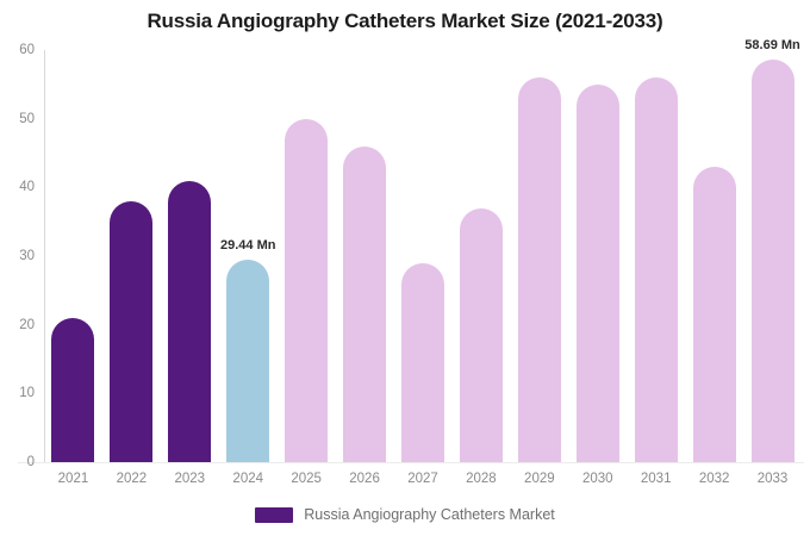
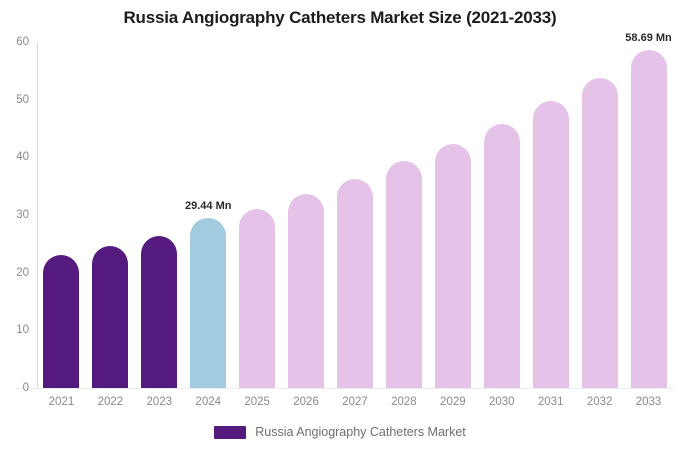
2021: 21 -> 23
2022: 38 -> 25
2023: 41 -> 26
2025: 50 -> 31
2026: 46 -> 34
2027: 29 -> 36
2028: 37 -> 39
2029: 56 -> 42
2030: 55 -> 46
2031: 56 -> 50
2032: 43 -> 54
